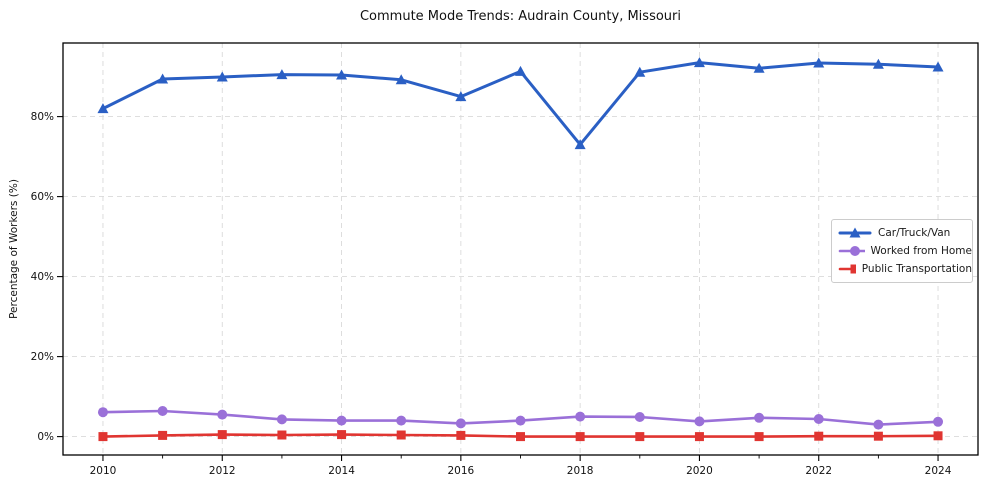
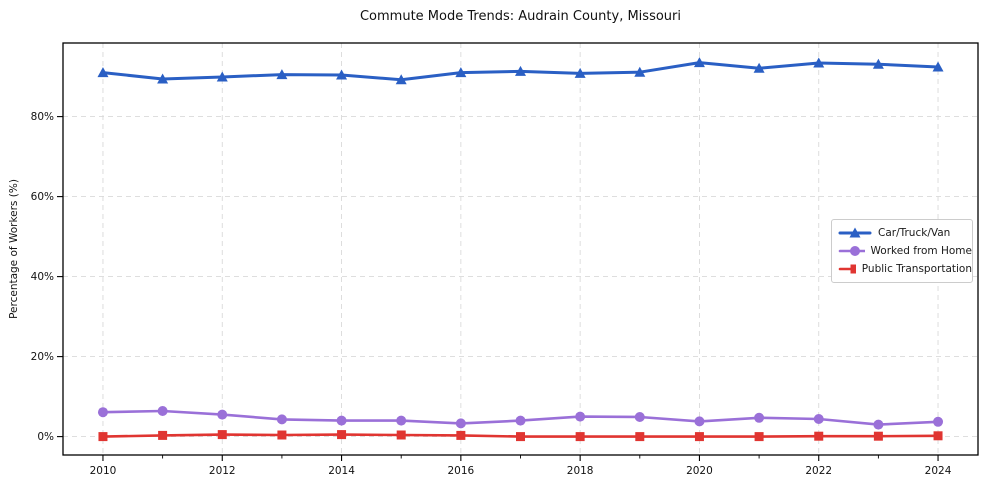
Car/Truck/Van/2010: 82% -> 91%
Car/Truck/Van/2016: 85% -> 91%
Car/Truck/Van/2018: 73% -> 91%
